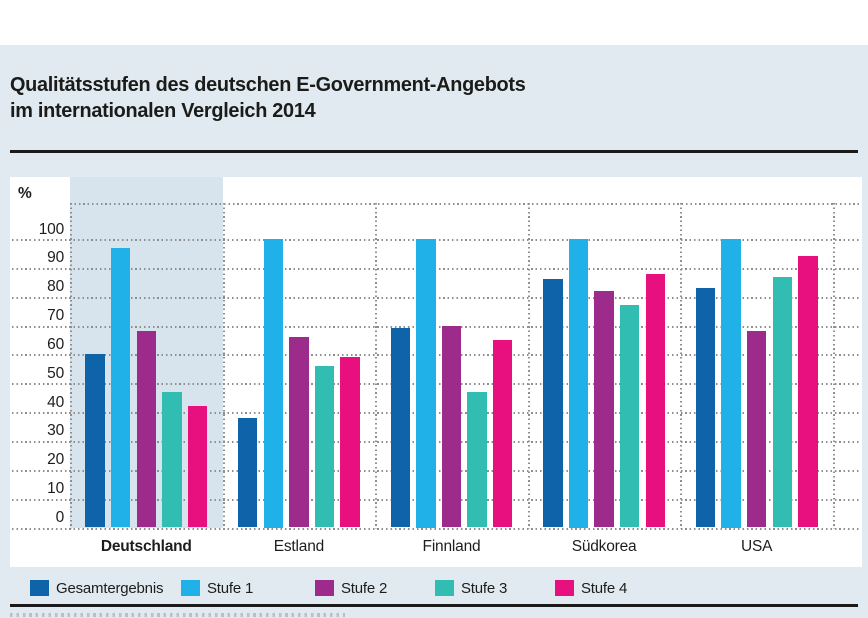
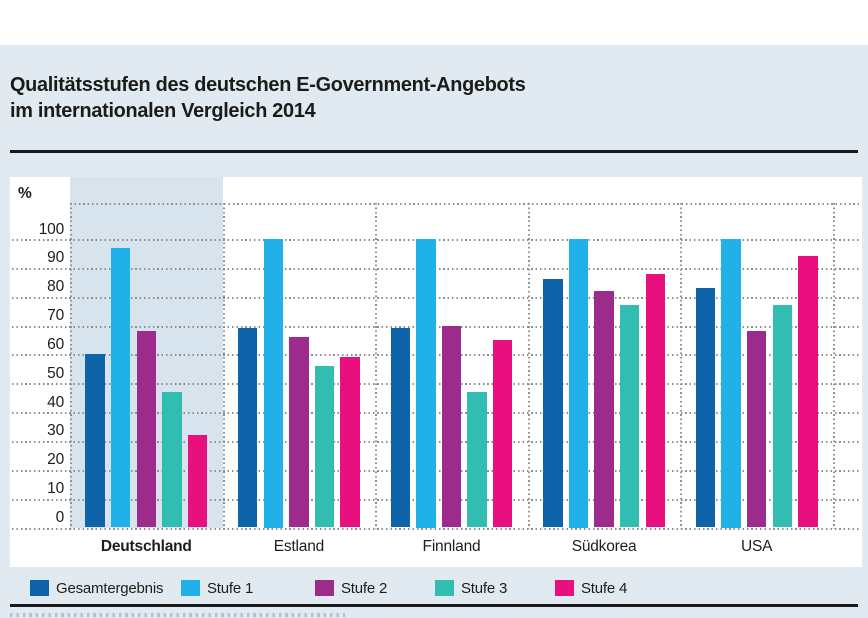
Stufe 4/Deutschland: 42 -> 32
Gesamtergebnis/Estland: 38 -> 69
Stufe 3/USA: 87 -> 77
